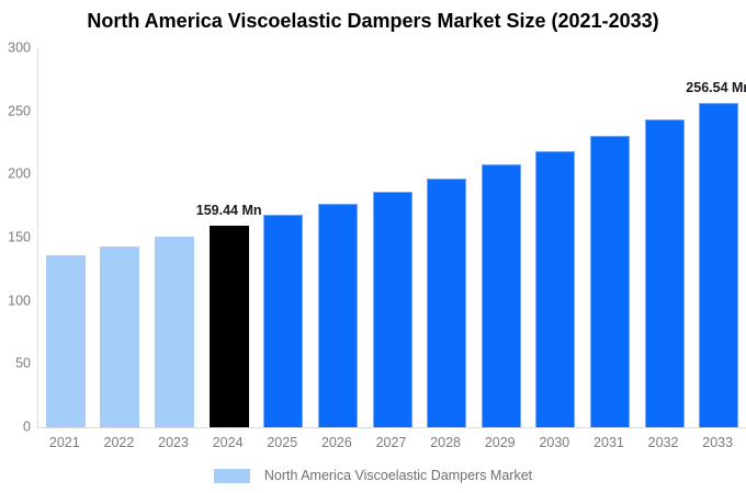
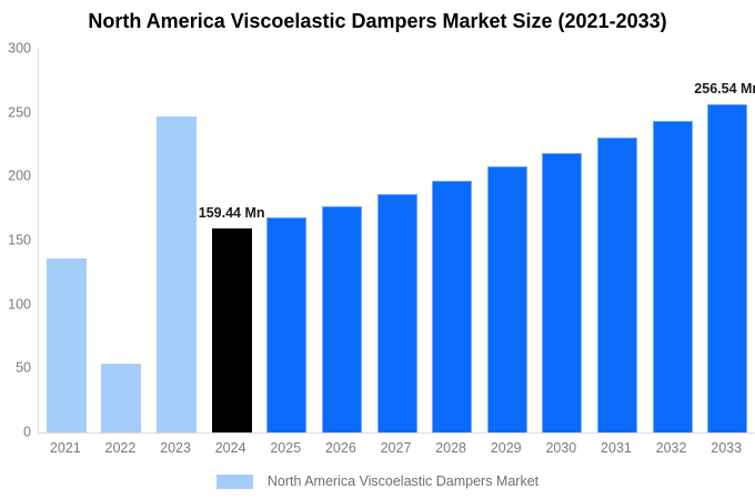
2022: 143 -> 54
2023: 151 -> 247
